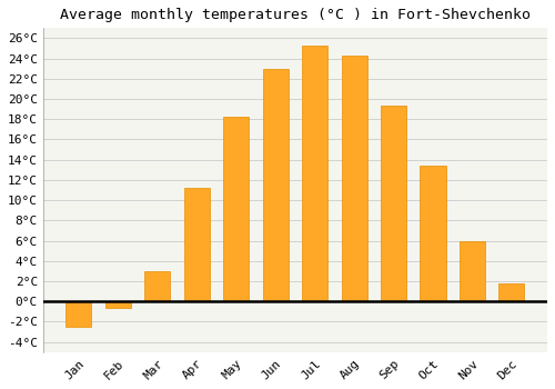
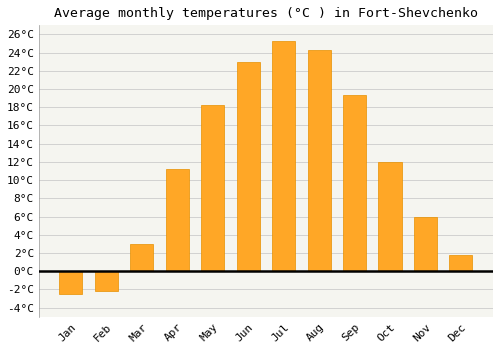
Feb: -0.6°C -> -2.2°C
Oct: 13.4°C -> 12.0°C
